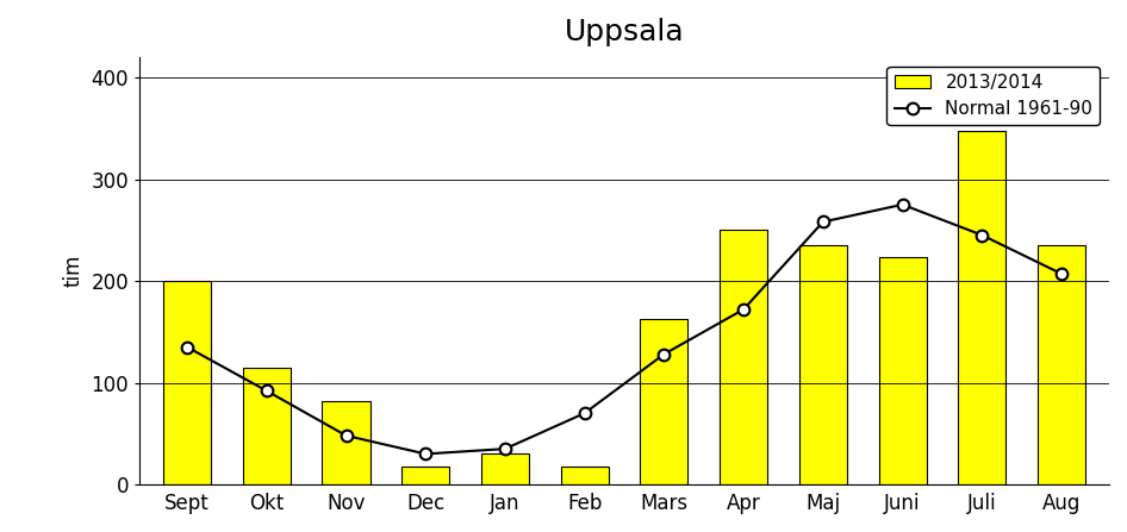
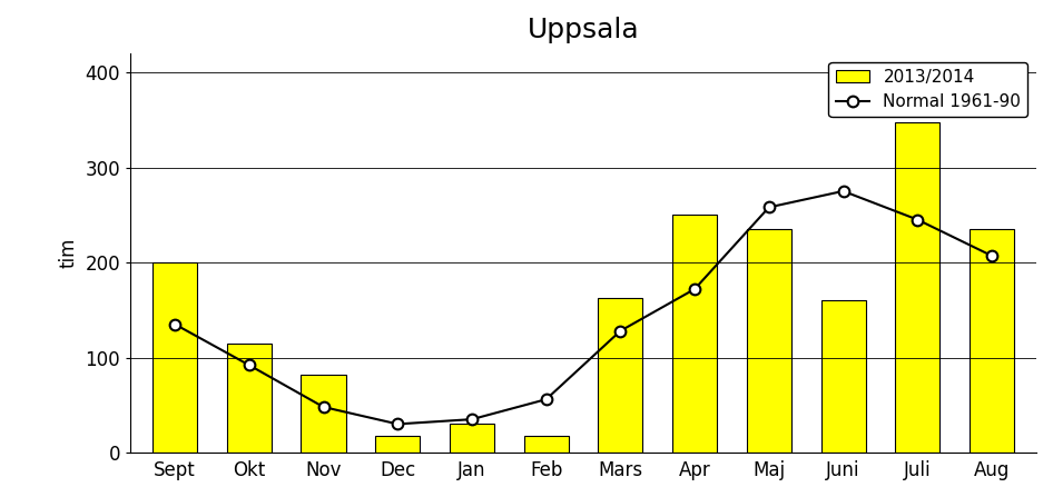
Normal 1961-90/Feb: 70 -> 56
2013/2014/Juni: 223 -> 160
